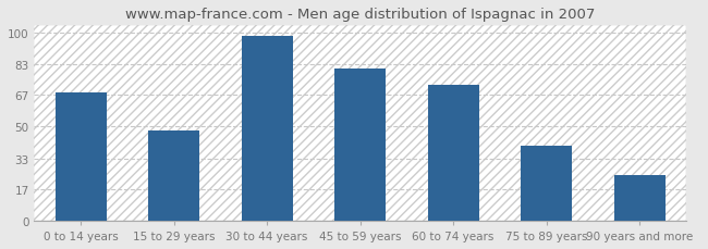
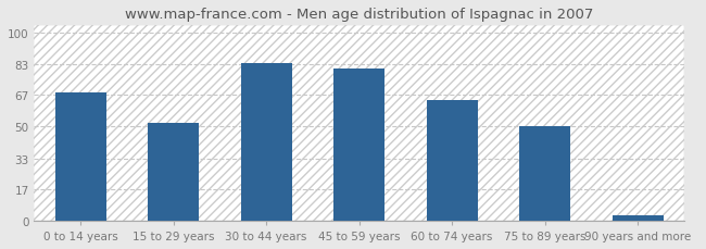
15 to 29 years: 48 -> 52
30 to 44 years: 98 -> 84
60 to 74 years: 72 -> 64
75 to 89 years: 40 -> 50
90 years and more: 24 -> 3
